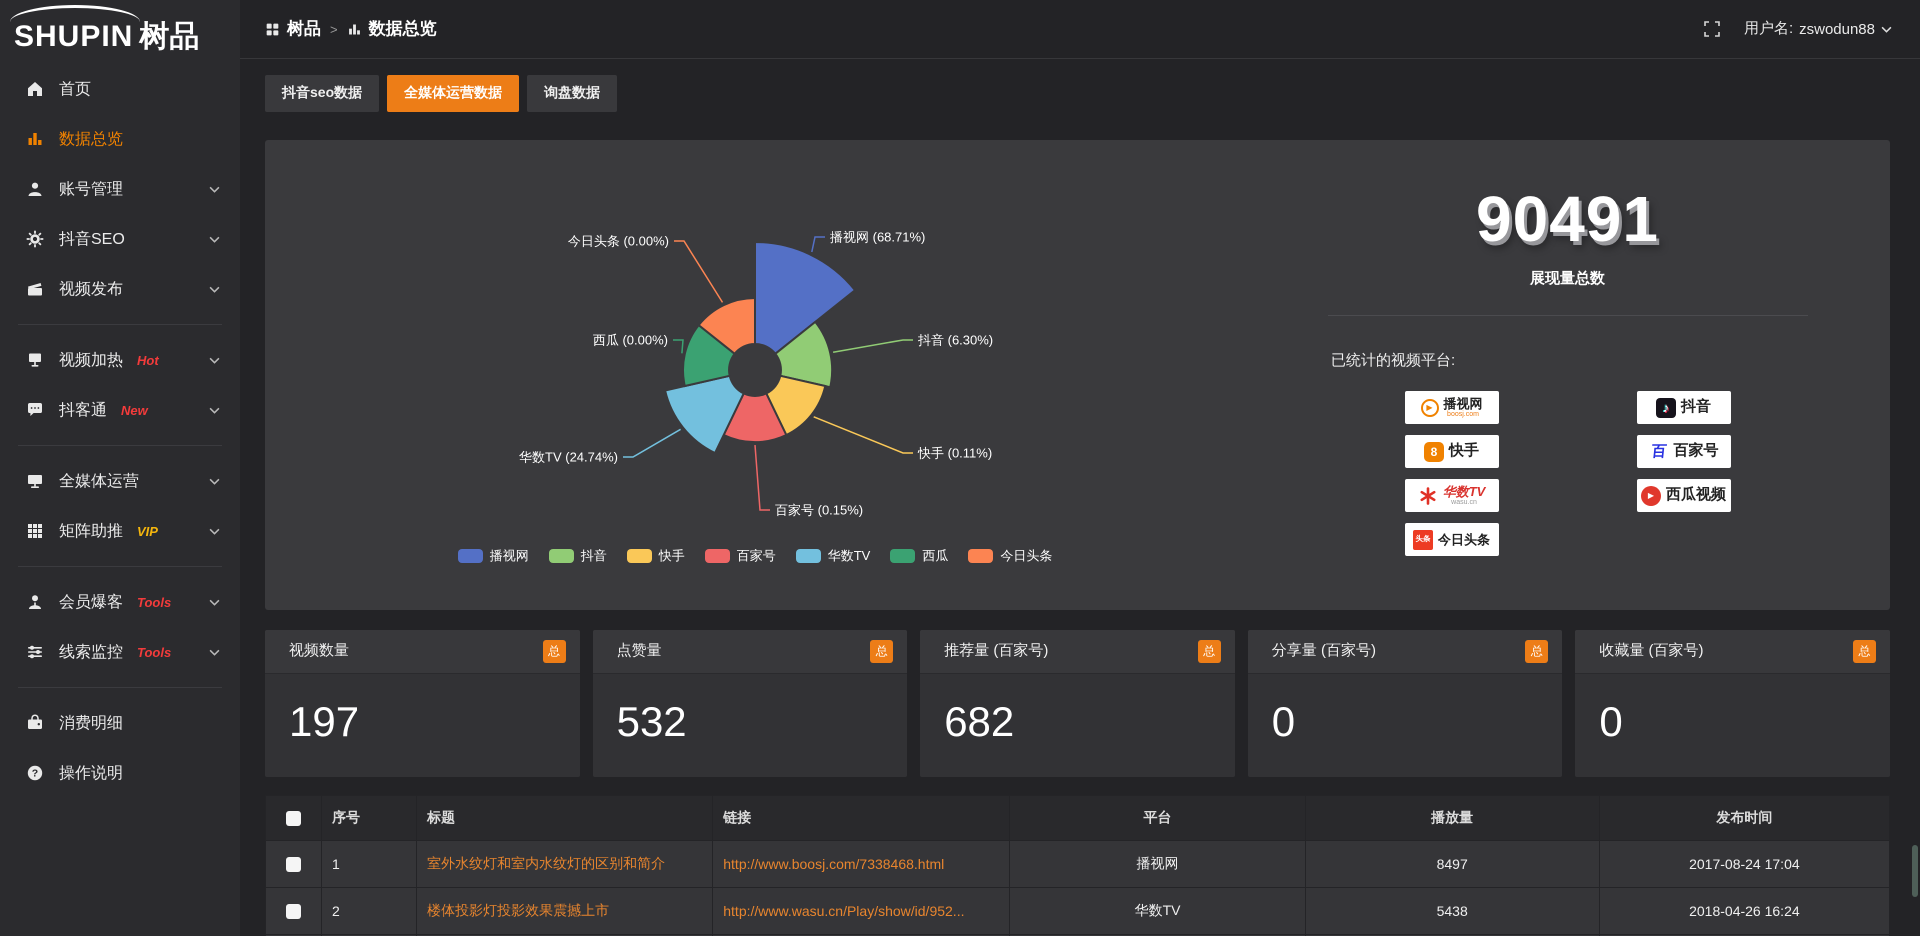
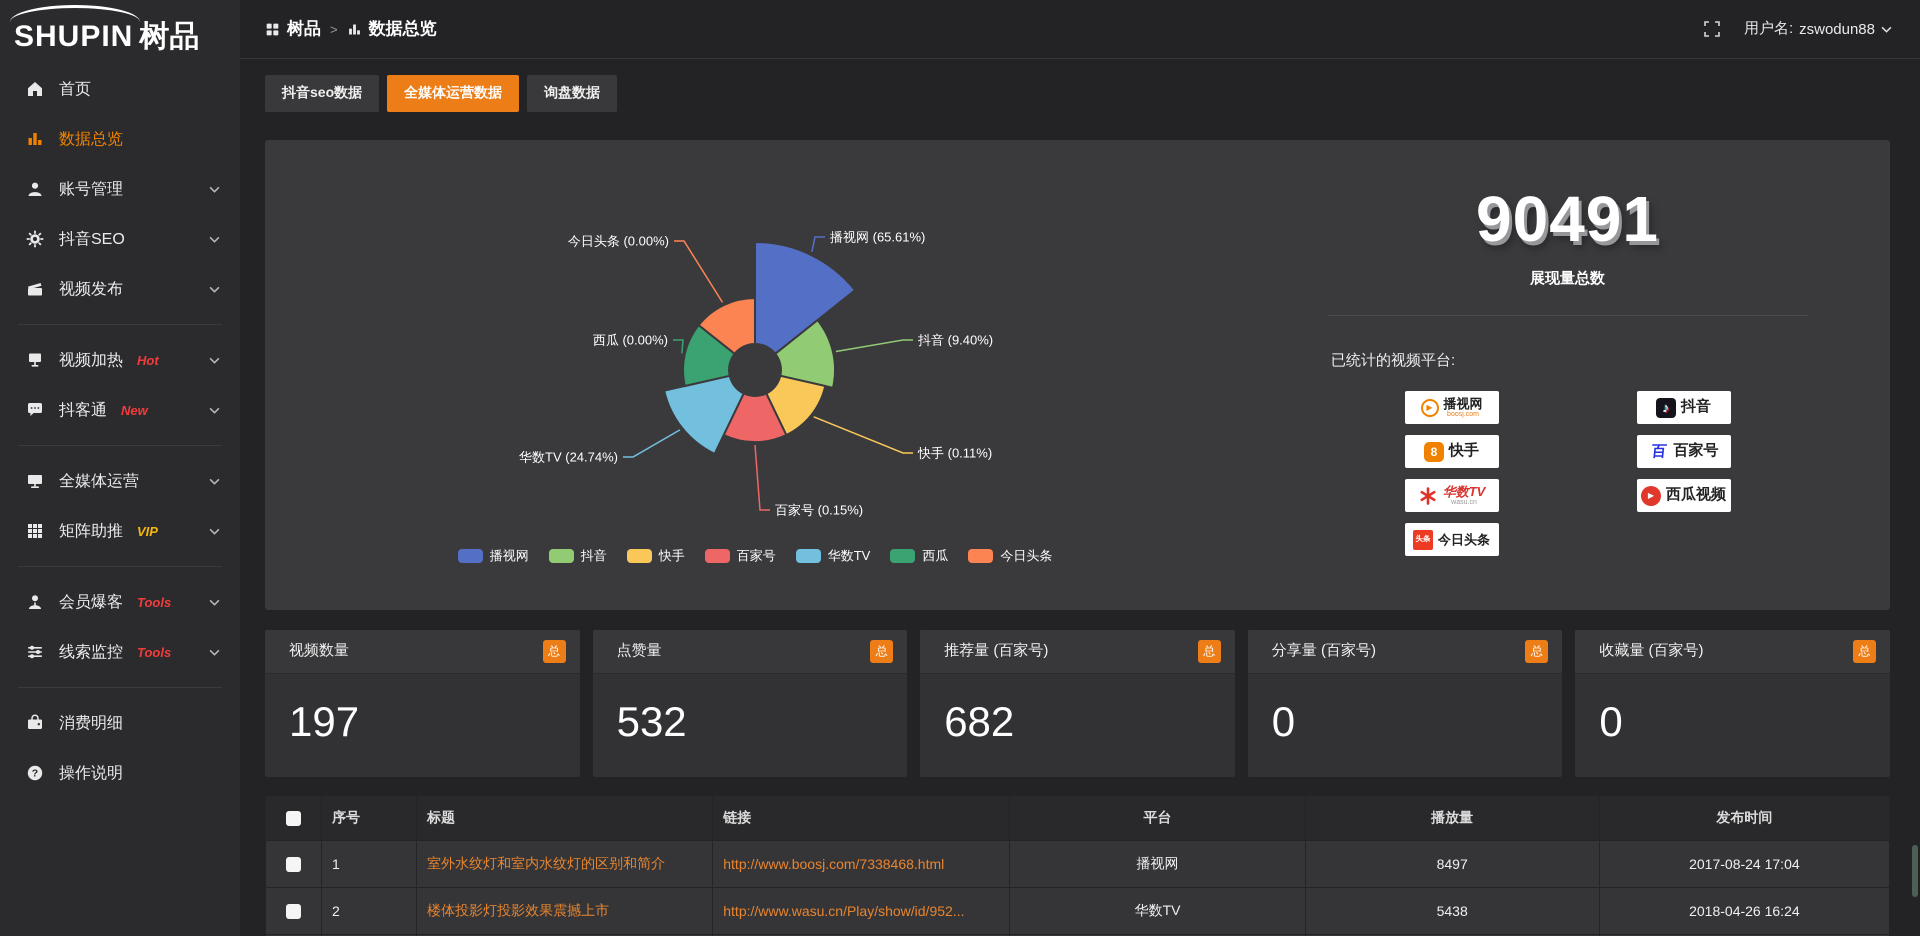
播视网: 68.71% -> 65.61%
抖音: 6.30% -> 9.40%
